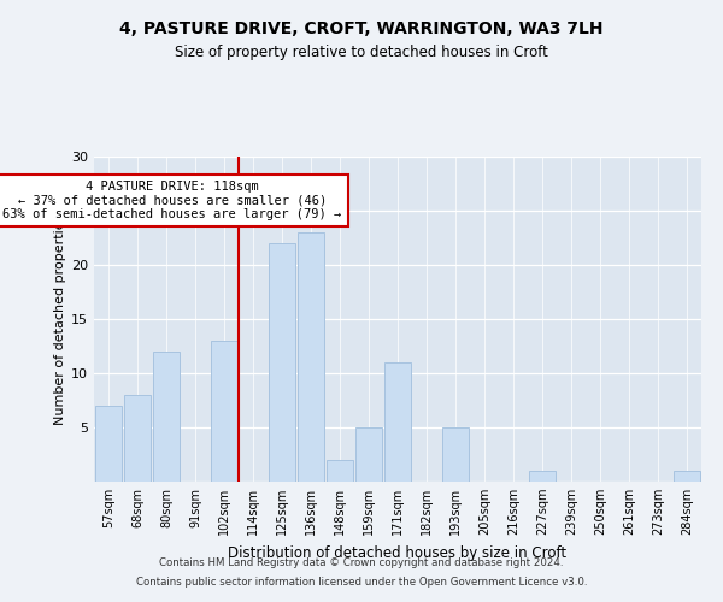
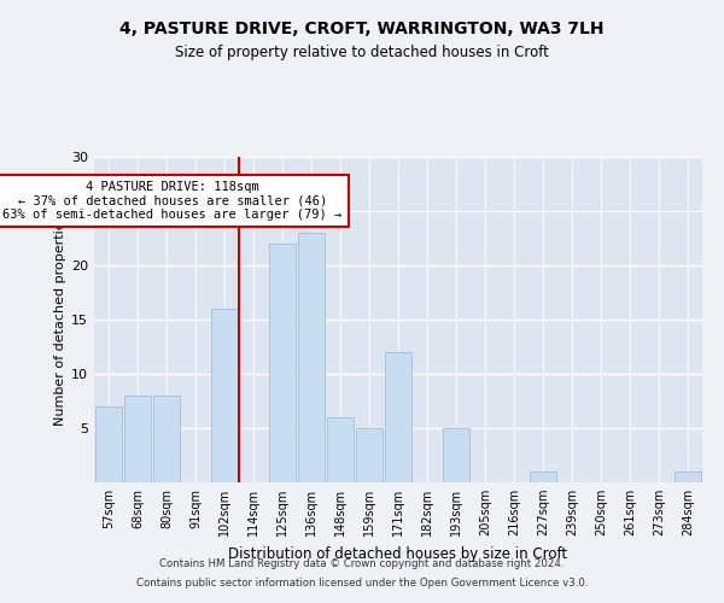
80sqm: 12 -> 8
102sqm: 13 -> 16
148sqm: 2 -> 6
171sqm: 11 -> 12
